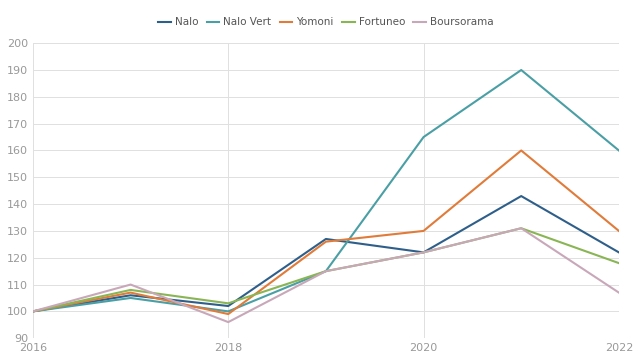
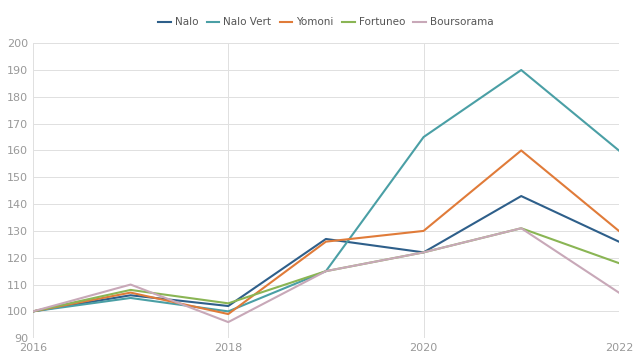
Nalo/2022: 122 -> 126
